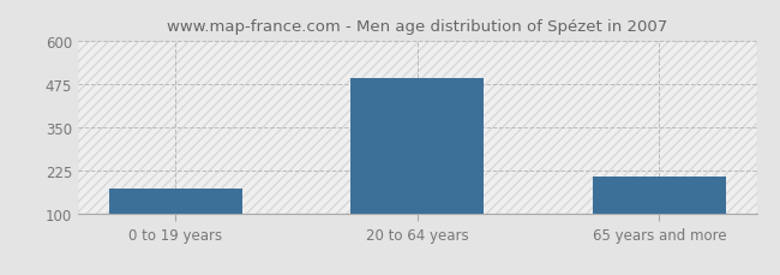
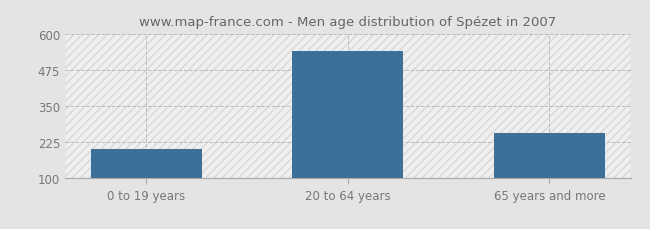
0 to 19 years: 175 -> 200
20 to 64 years: 493 -> 540
65 years and more: 210 -> 255
